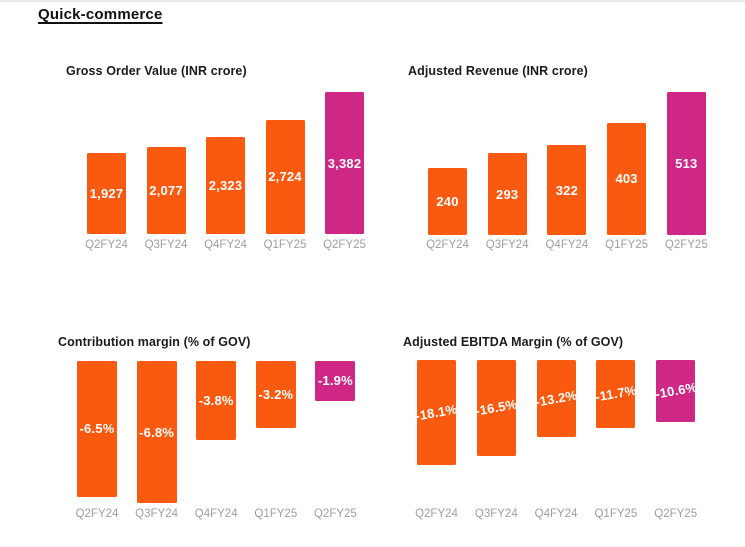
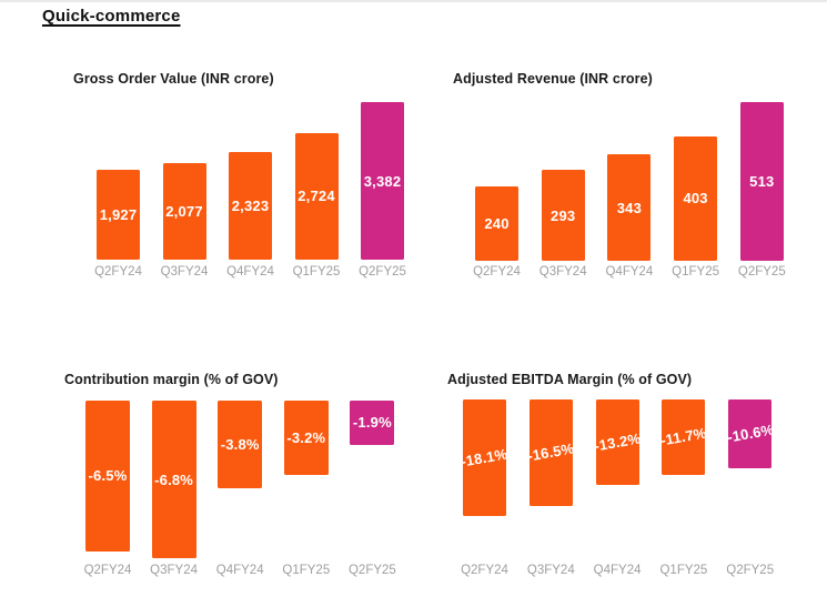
Adjusted Revenue (INR crore)/Q4FY24: 322 -> 343
